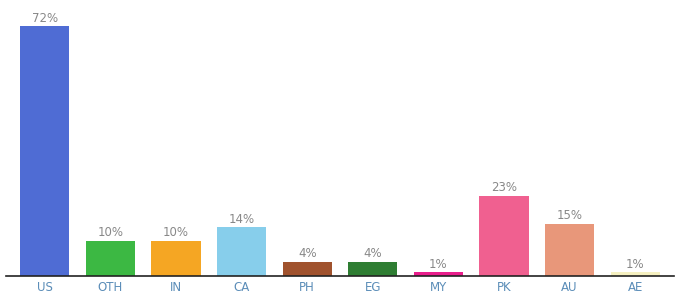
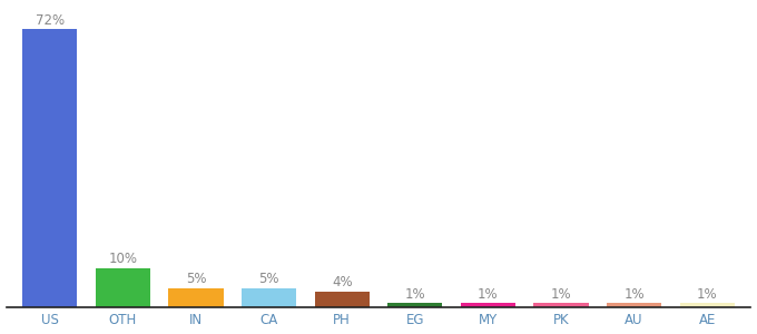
IN: 10% -> 5%
CA: 14% -> 5%
EG: 4% -> 1%
PK: 23% -> 1%
AU: 15% -> 1%
